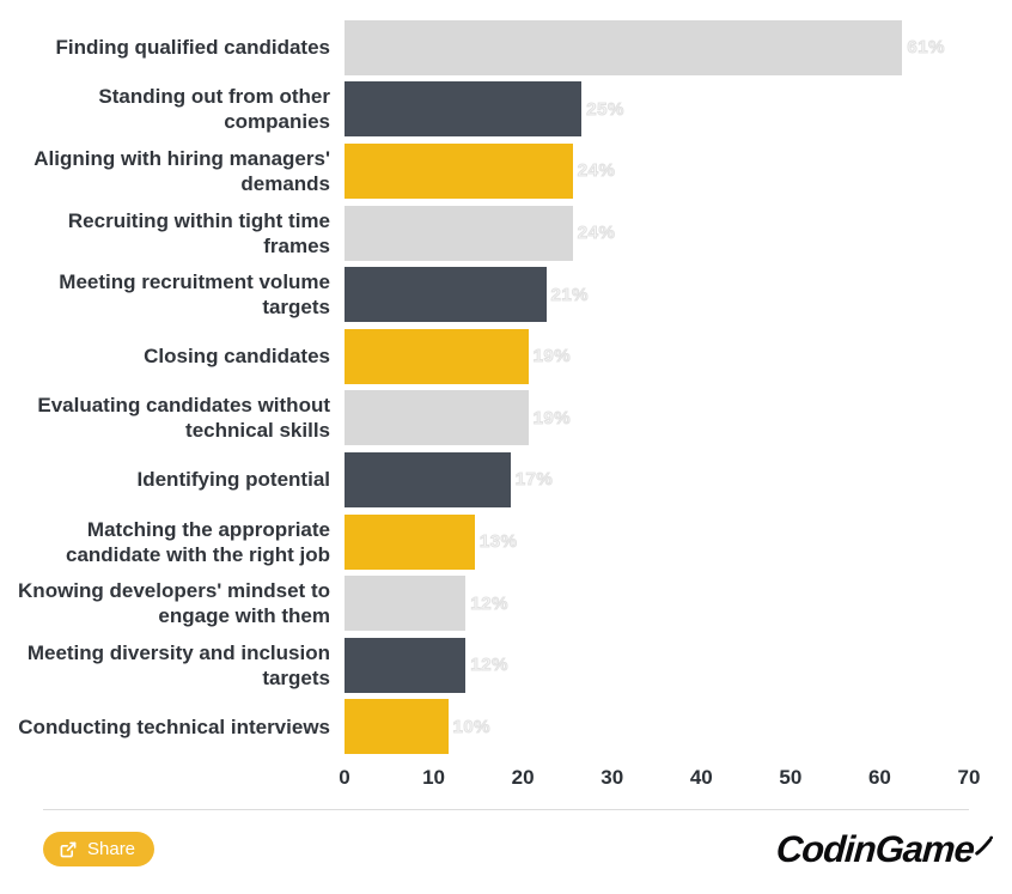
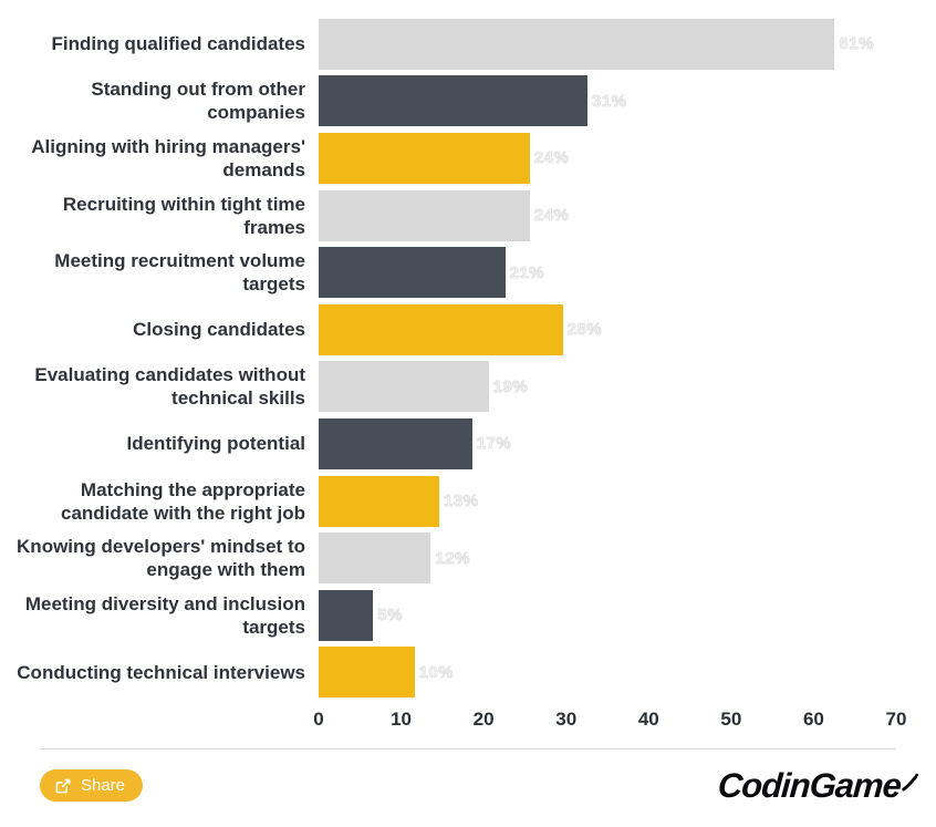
Standing out from other companies: 25% -> 31%
Closing candidates: 19% -> 28%
Meeting diversity and inclusion targets: 12% -> 5%
